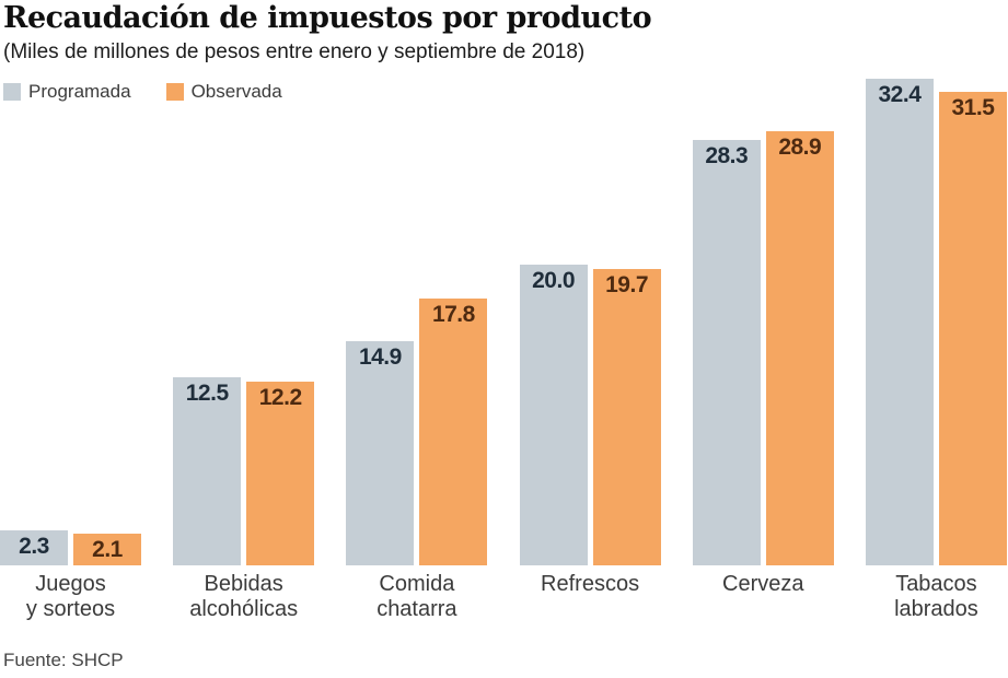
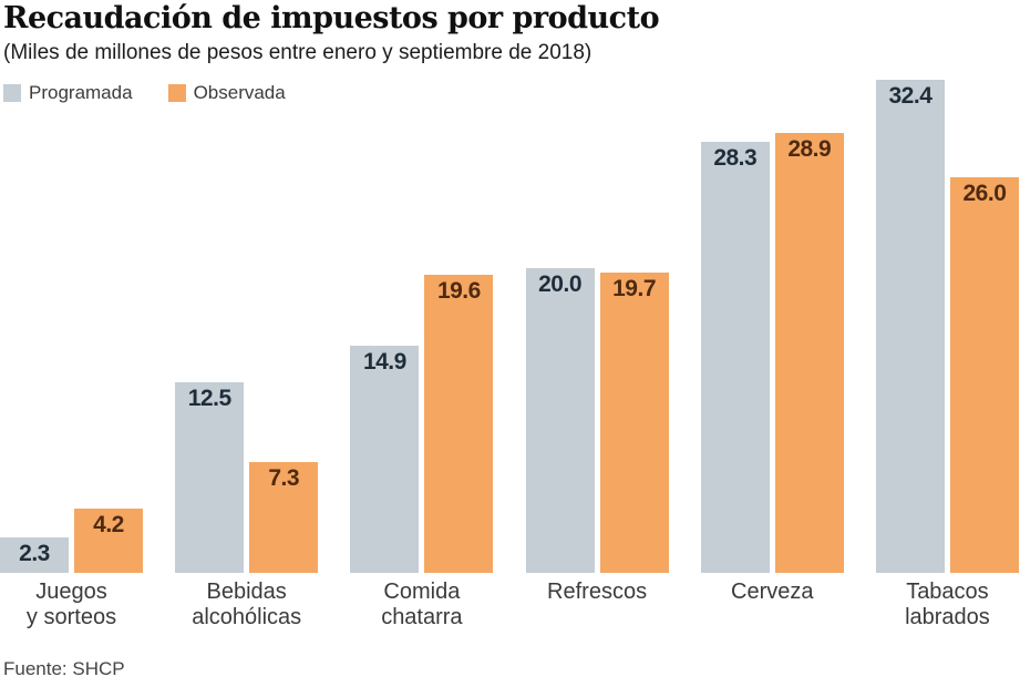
Observada/Juegos y sorteos: 2.1 -> 4.2
Observada/Bebidas alcohólicas: 12.2 -> 7.3
Observada/Comida chatarra: 17.8 -> 19.6
Observada/Tabacos labrados: 31.5 -> 26.0
